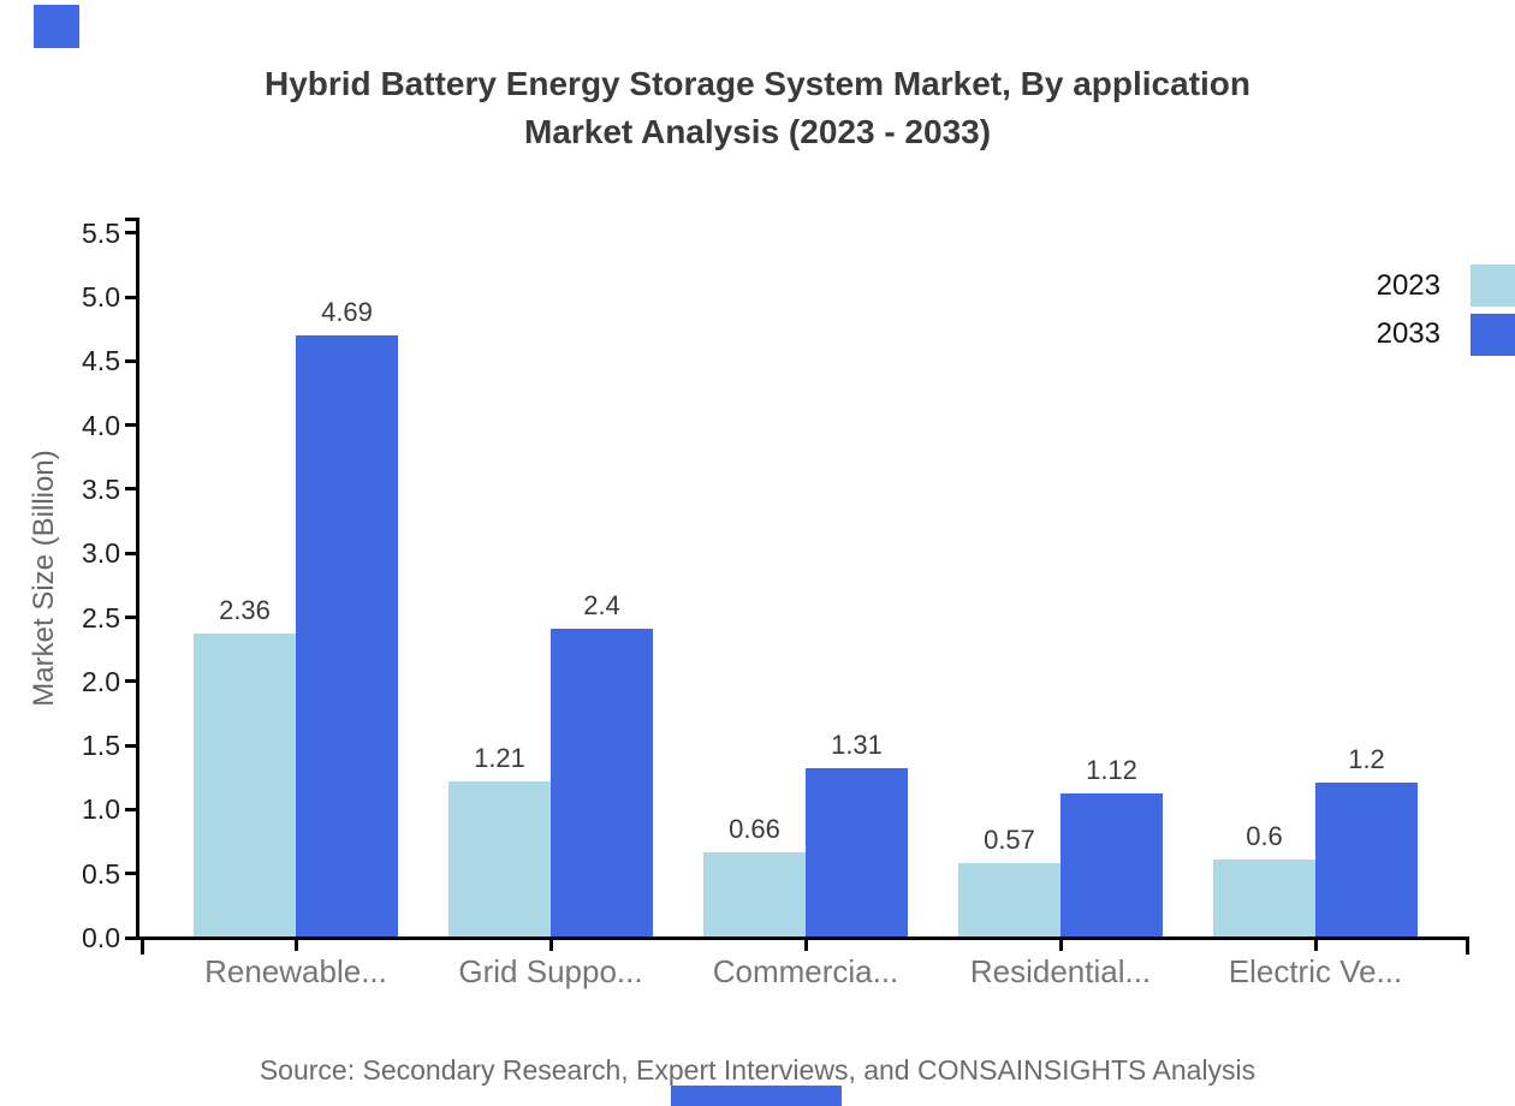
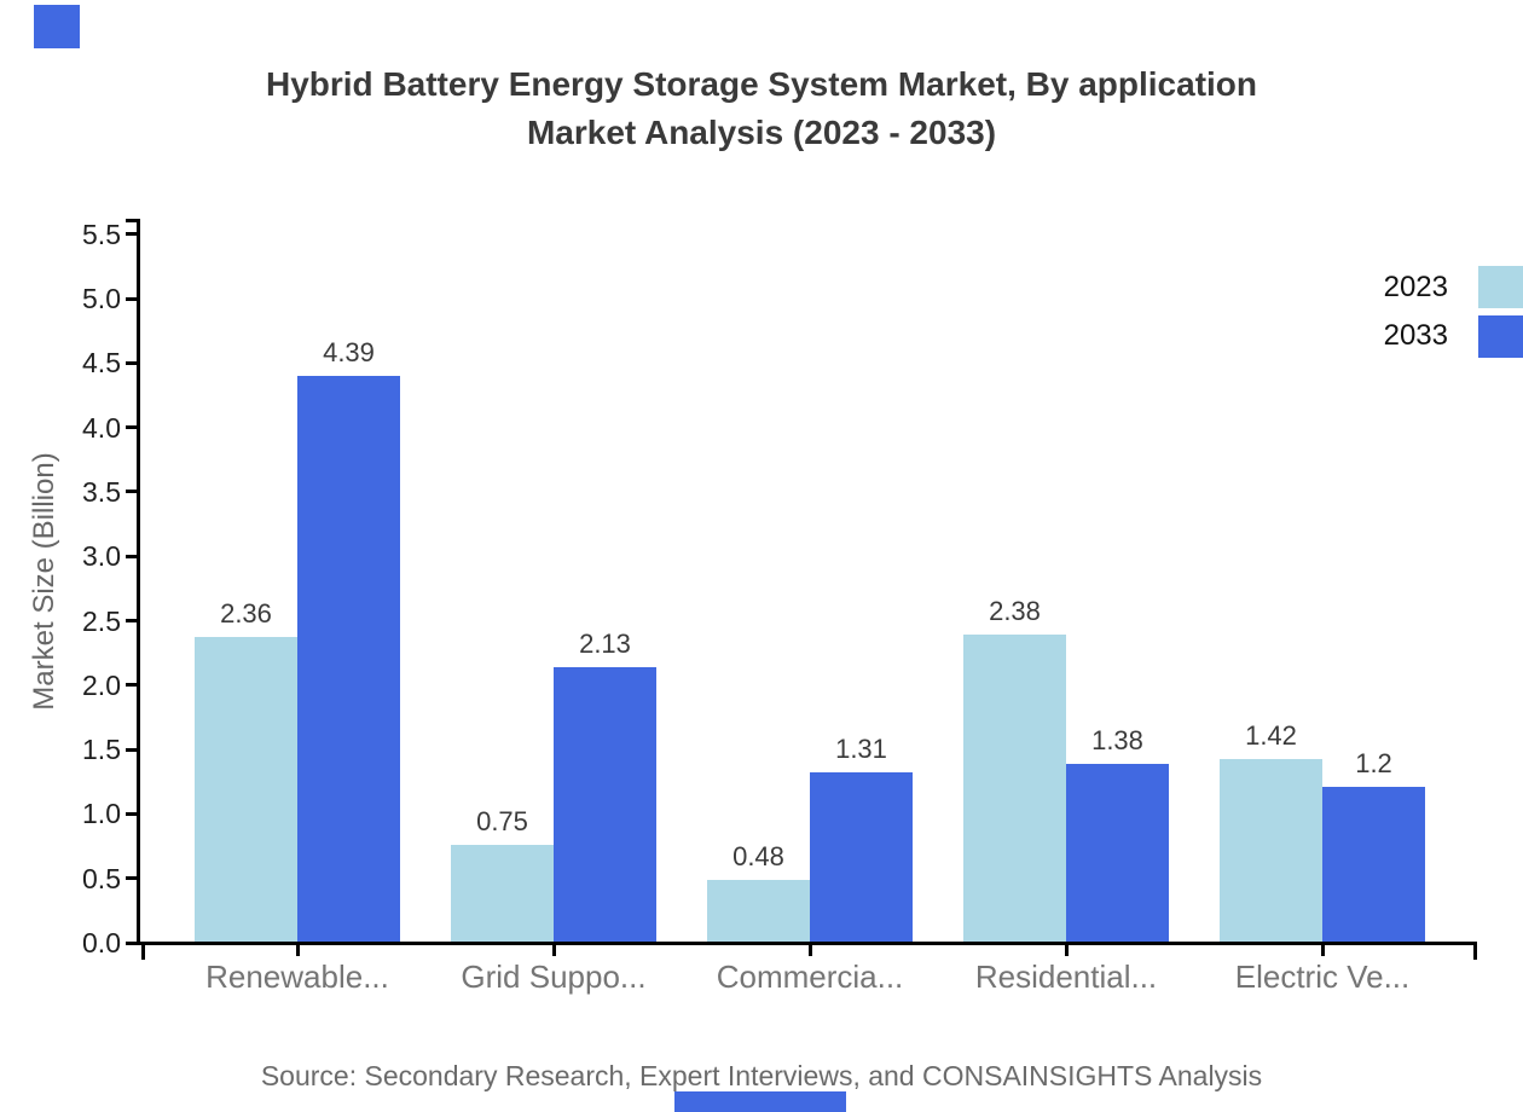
2033/Renewable...: 4.69 -> 4.39
2023/Grid Suppo...: 1.21 -> 0.75
2033/Grid Suppo...: 2.4 -> 2.13
2023/Commercia...: 0.66 -> 0.48
2023/Residential...: 0.57 -> 2.38
2033/Residential...: 1.12 -> 1.38
2023/Electric Ve...: 0.6 -> 1.42
